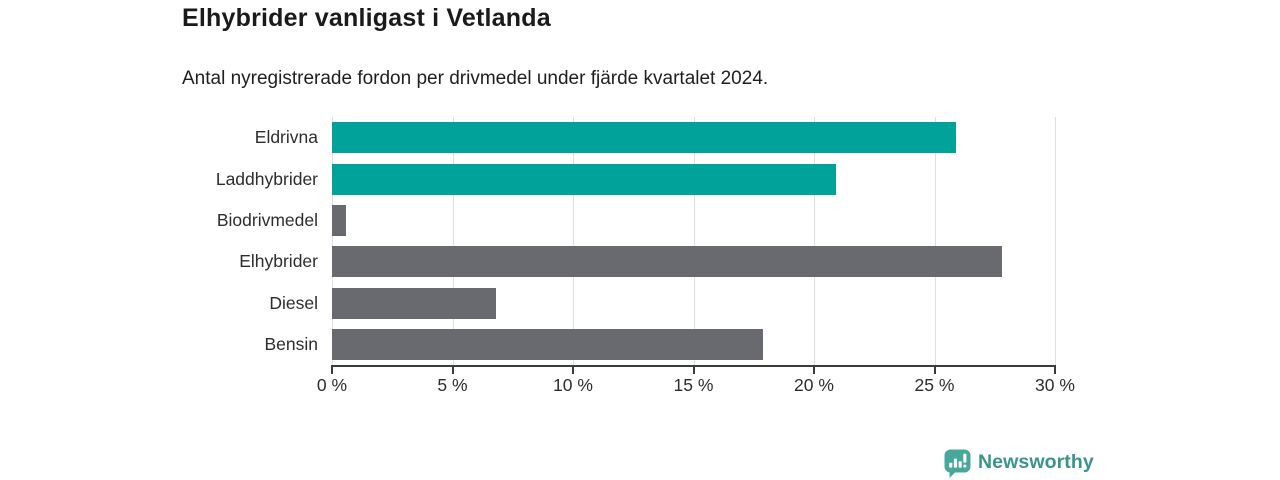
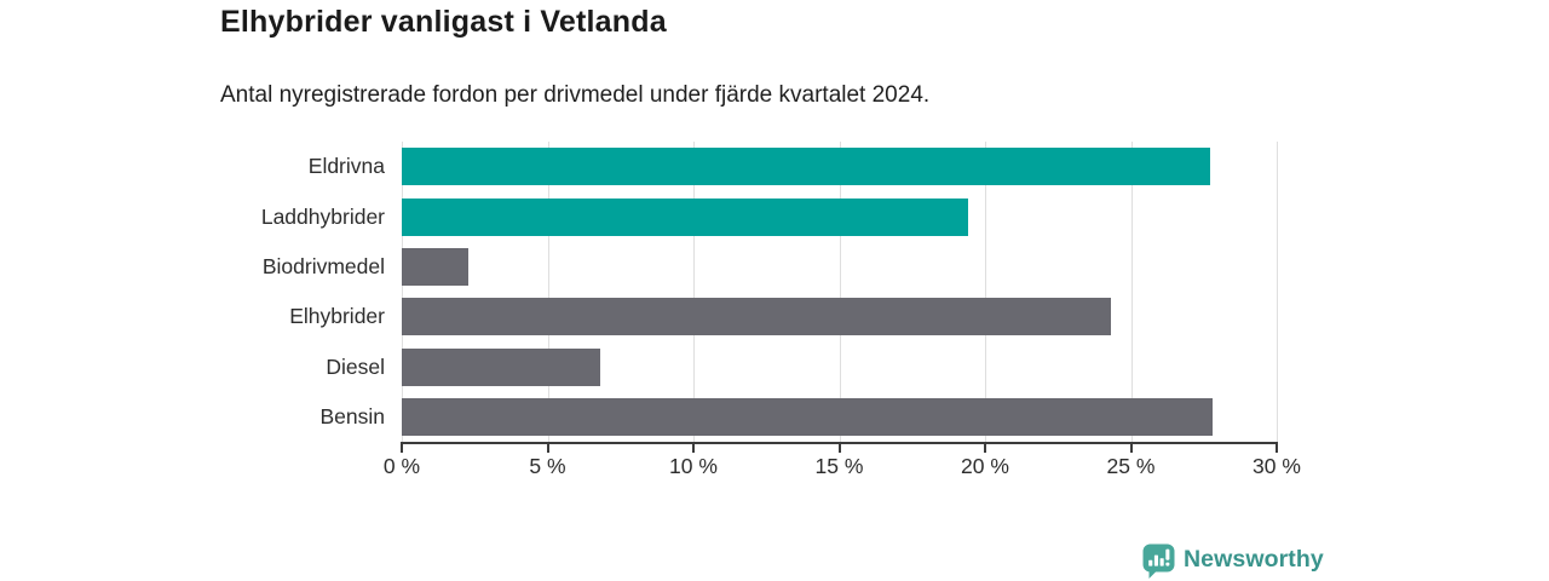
Eldrivna: 25.9% -> 27.7%
Laddhybrider: 20.9% -> 19.4%
Biodrivmedel: 0.6% -> 2.3%
Elhybrider: 27.8% -> 24.3%
Bensin: 17.9% -> 27.8%
